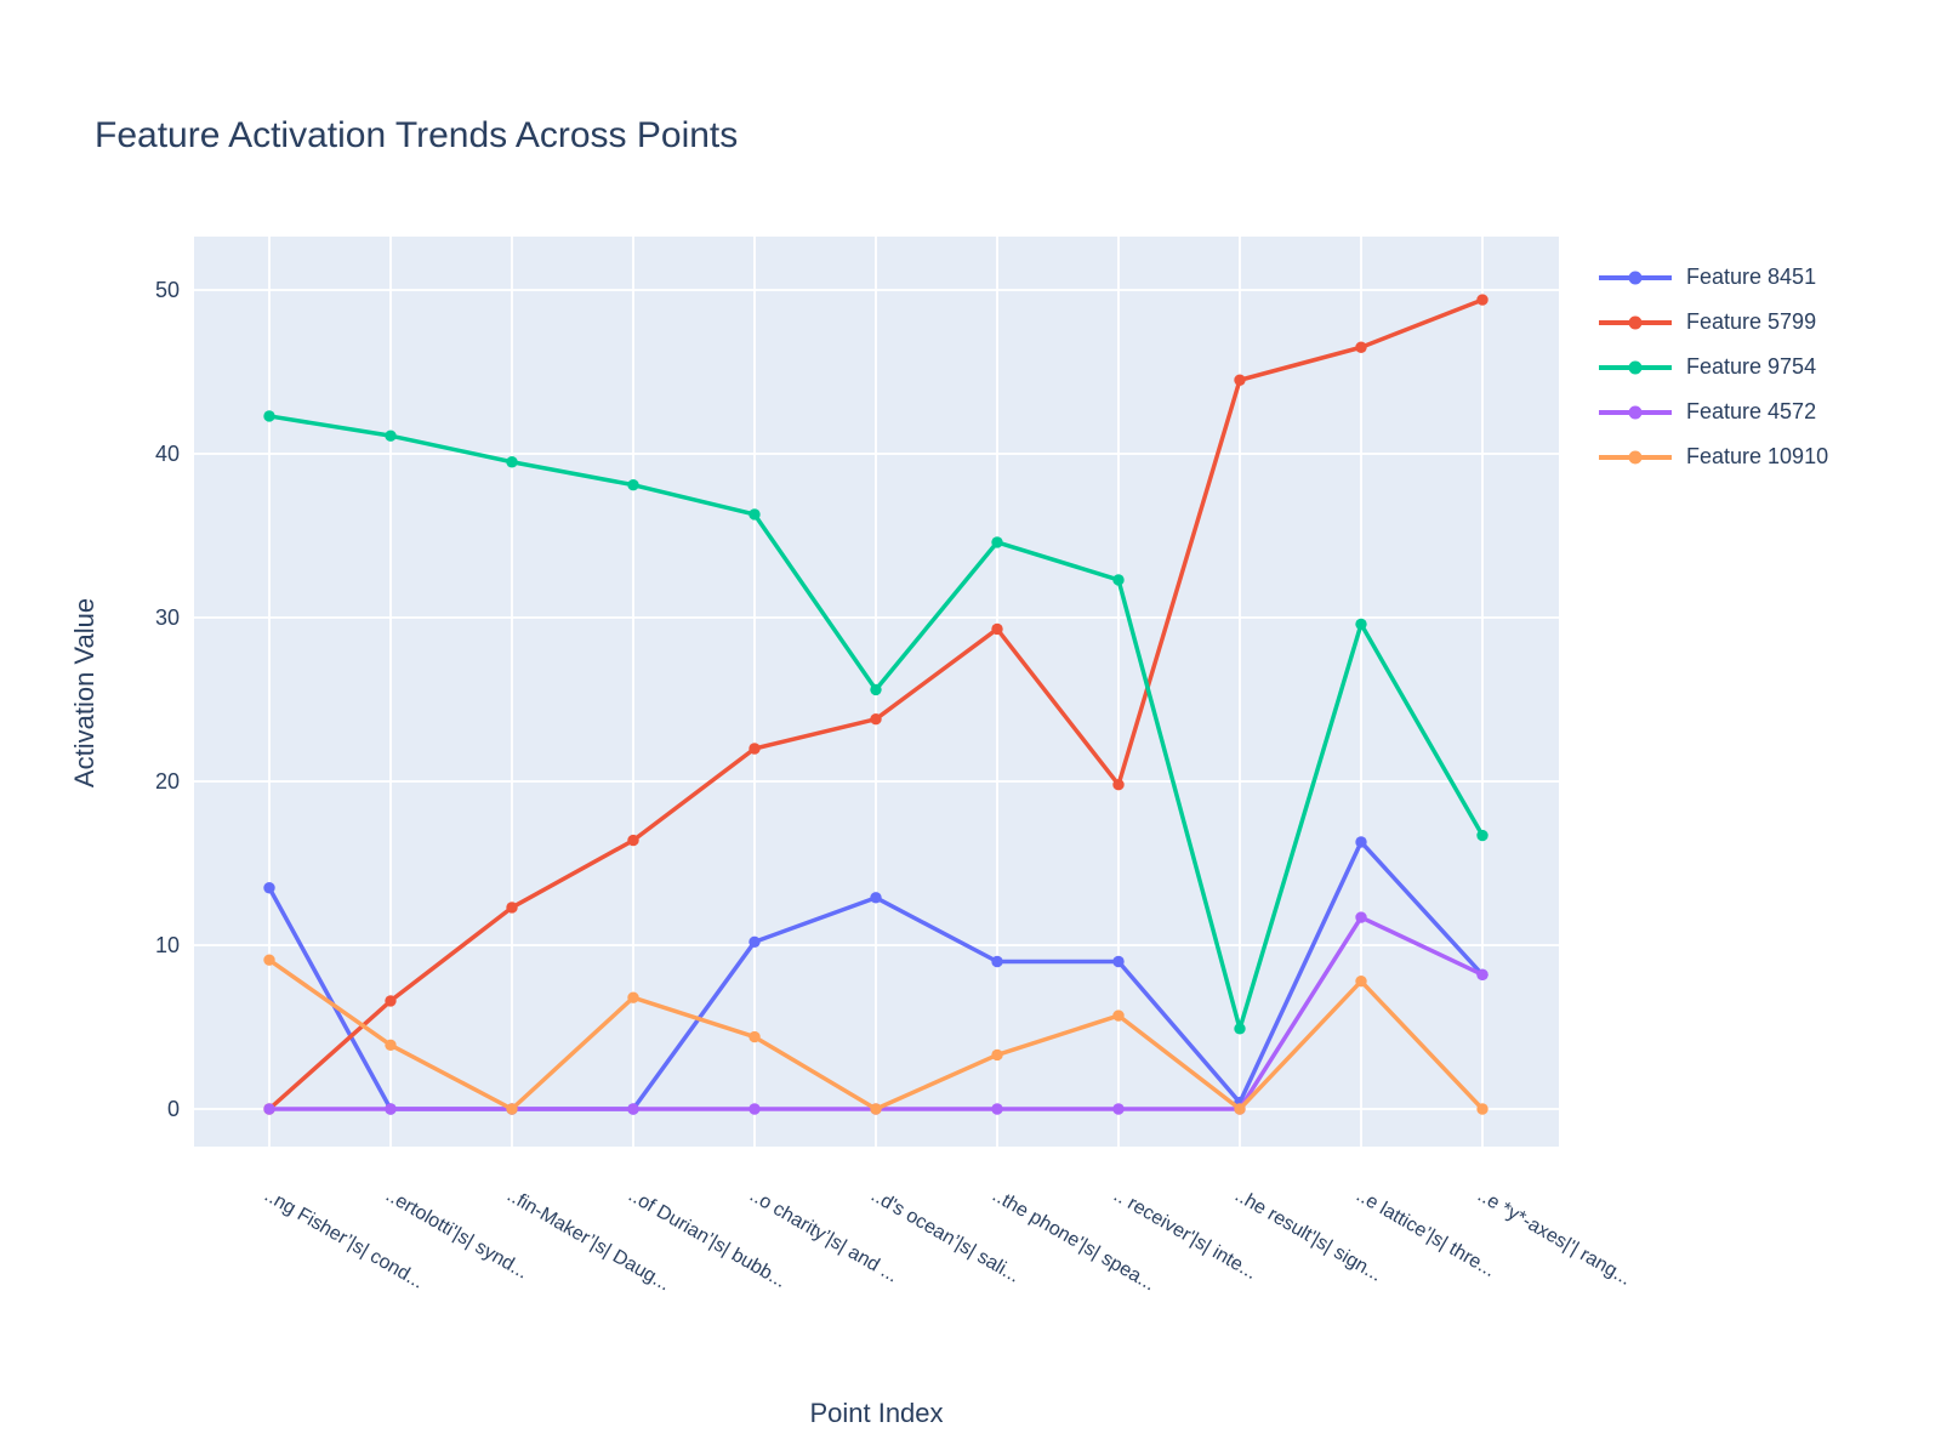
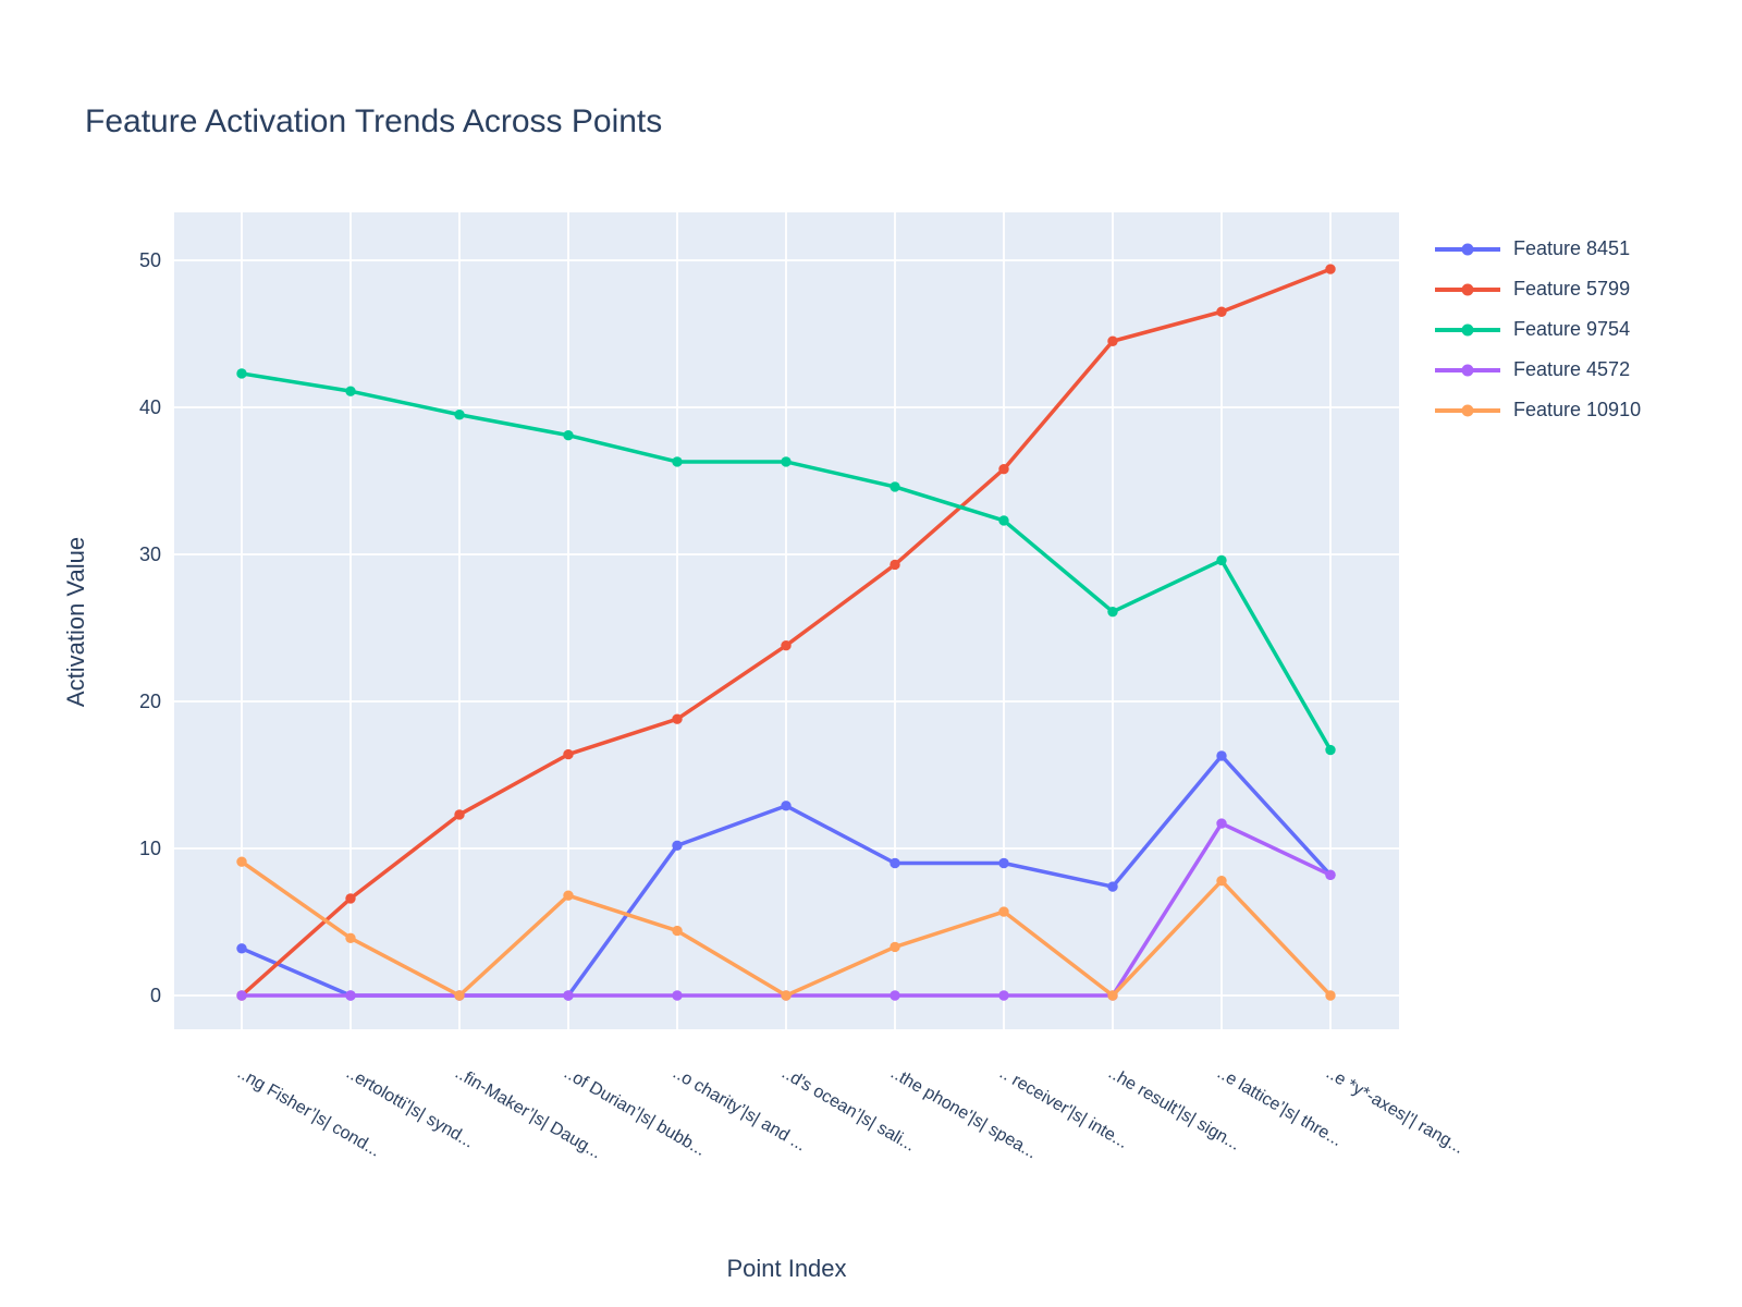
Feature 8451/..ng Fisher’|s| cond...: 13.5 -> 3.2
Feature 5799/..o charity’|s| and ...: 22.0 -> 18.8
Feature 9754/..d's ocean’|s| sali...: 25.6 -> 36.3
Feature 5799/.. receiver'|s| inte...: 19.8 -> 35.8
Feature 8451/..he result'|s| sign...: 0.4 -> 7.4
Feature 9754/..he result'|s| sign...: 4.9 -> 26.1
